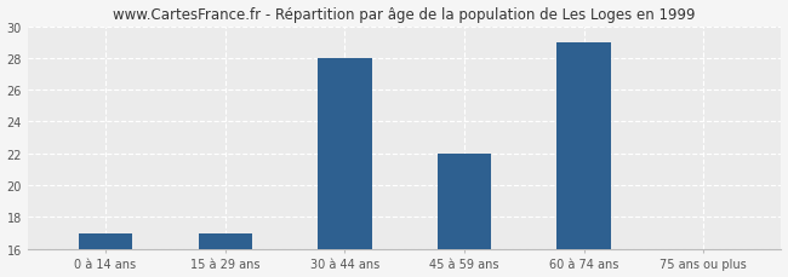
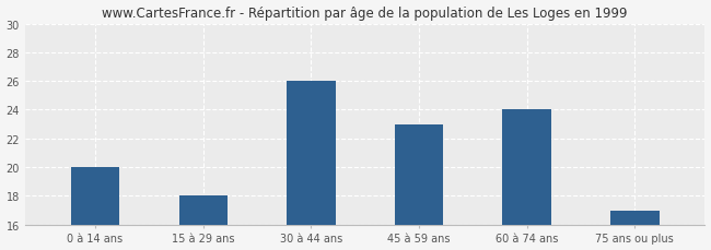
0 à 14 ans: 17 -> 20
15 à 29 ans: 17 -> 18
30 à 44 ans: 28 -> 26
45 à 59 ans: 22 -> 23
60 à 74 ans: 29 -> 24
75 ans ou plus: 16 -> 17
